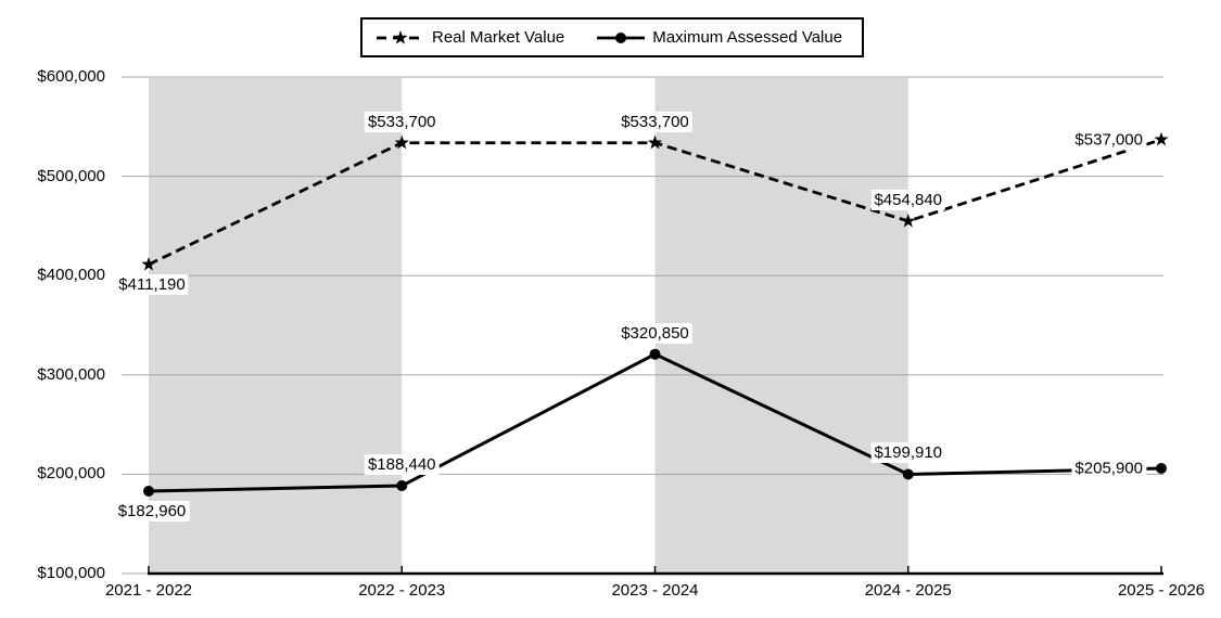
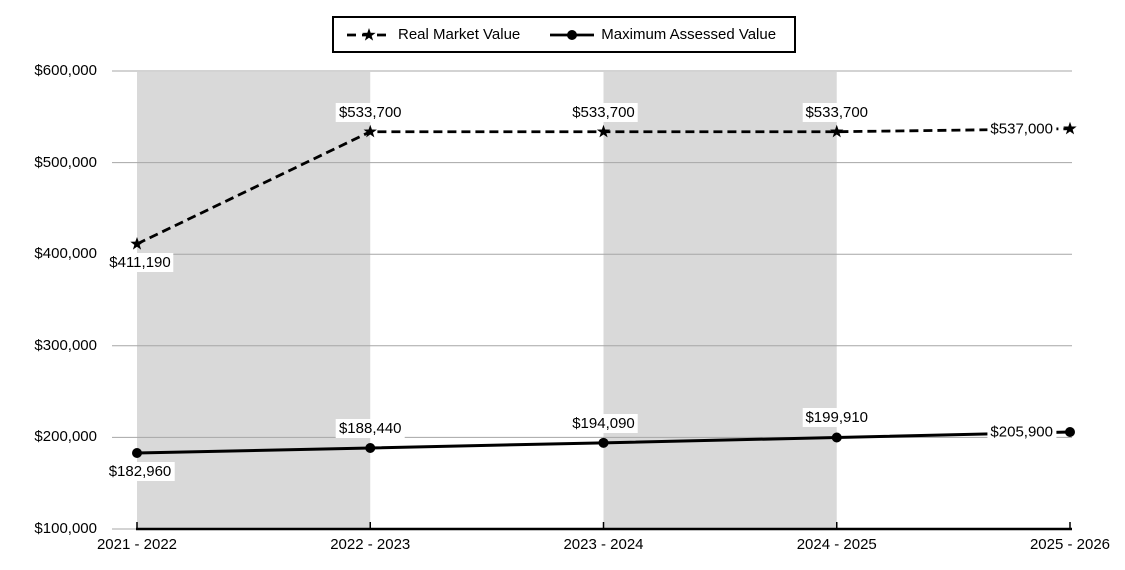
Maximum Assessed Value/2023 - 2024: $320,850 -> $194,090
Real Market Value/2024 - 2025: $454,840 -> $533,700
